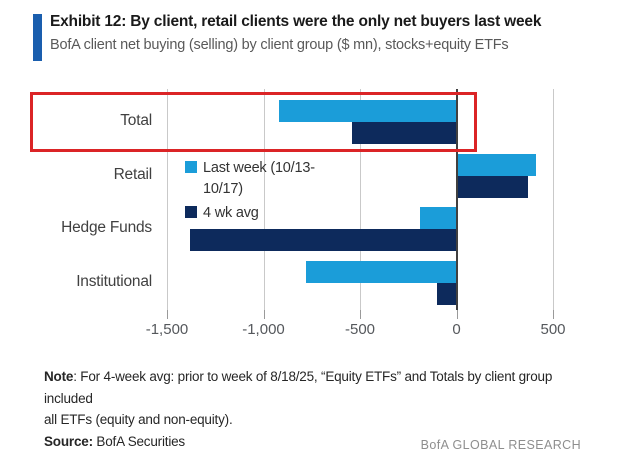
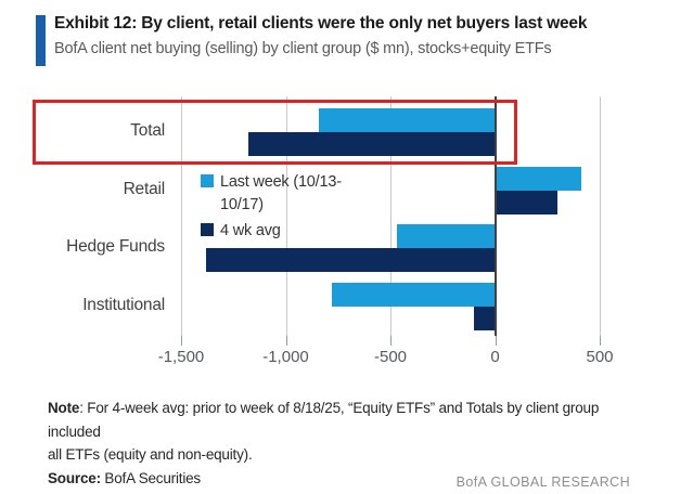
Last week (10/13-10/17)/Total: -920 -> -840
4 wk avg/Total: -540 -> -1180
4 wk avg/Retail: 370 -> 300
Last week (10/13-10/17)/Hedge Funds: -190 -> -470
